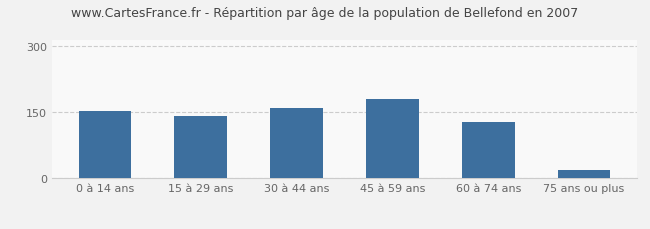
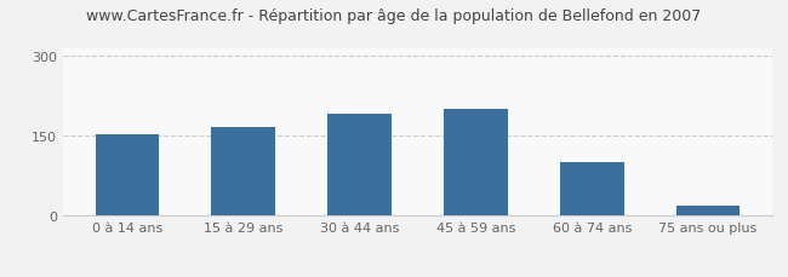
15 à 29 ans: 142 -> 165
30 à 44 ans: 160 -> 190
45 à 59 ans: 180 -> 200
60 à 74 ans: 128 -> 100
